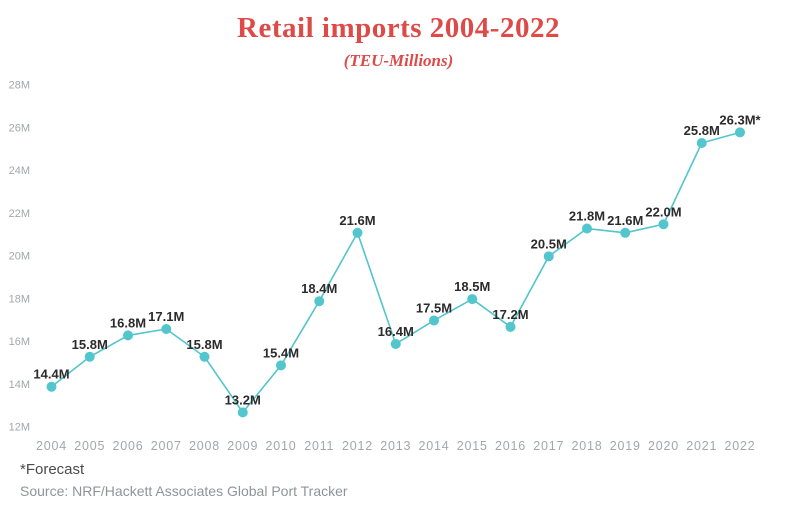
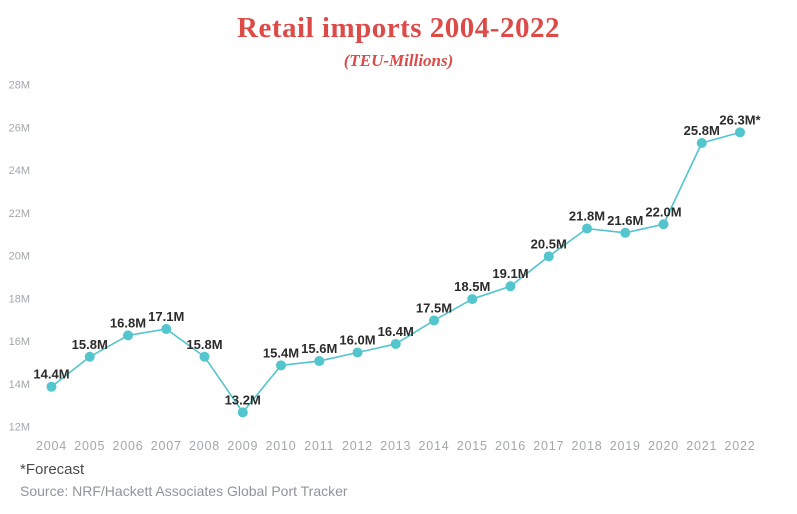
2011: 18.4M -> 15.6M
2012: 21.6M -> 16.0M
2016: 17.2M -> 19.1M
